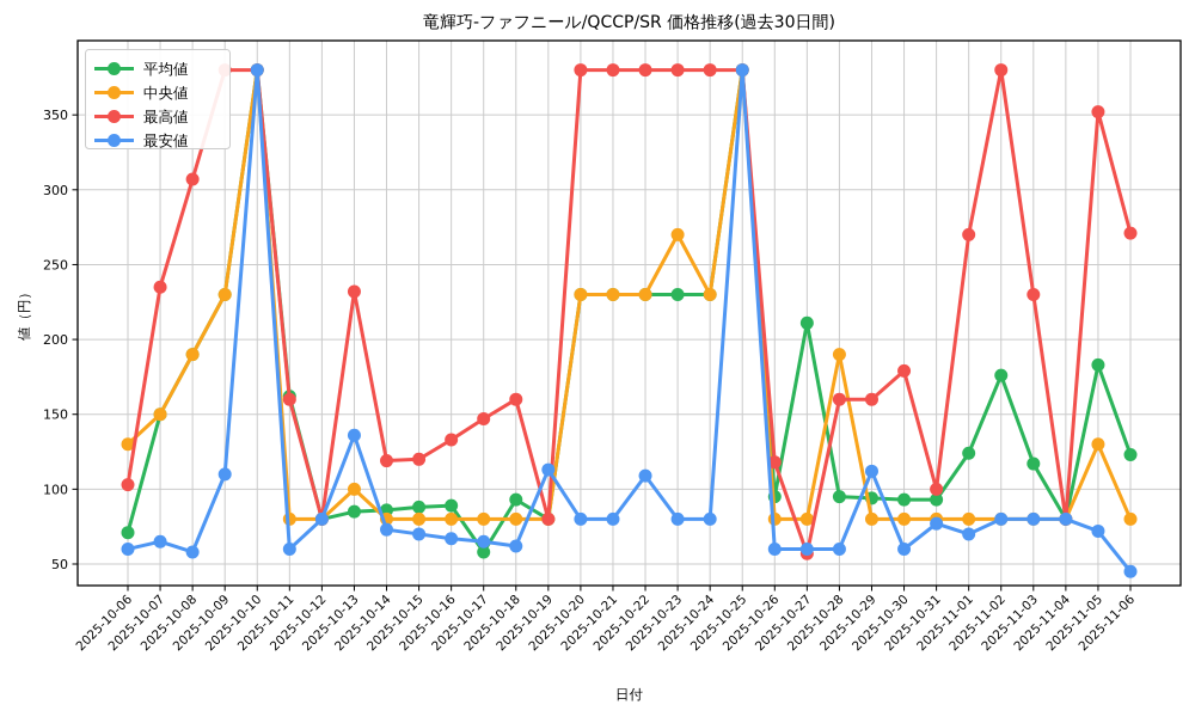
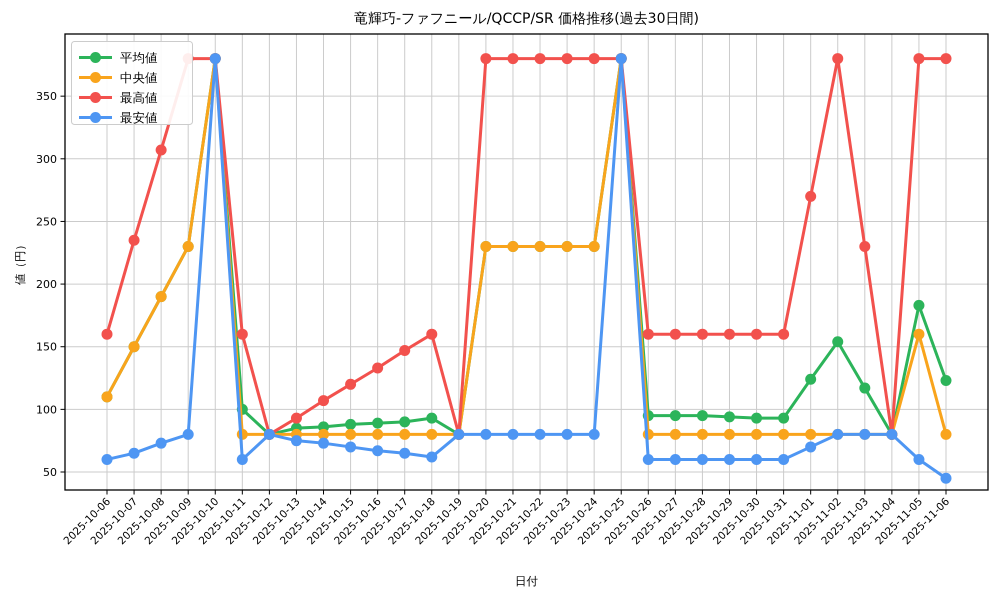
平均値/2025-10-06: 71 -> 110
中央値/2025-10-06: 130 -> 110
最高値/2025-10-06: 103 -> 160
最安値/2025-10-08: 58 -> 73
最安値/2025-10-09: 110 -> 80
平均値/2025-10-11: 162 -> 100
中央値/2025-10-13: 100 -> 80
最高値/2025-10-13: 232 -> 93
最安値/2025-10-13: 136 -> 75
最高値/2025-10-14: 119 -> 107
平均値/2025-10-17: 58 -> 90
最安値/2025-10-19: 113 -> 80
最安値/2025-10-22: 109 -> 80
中央値/2025-10-23: 270 -> 230
最高値/2025-10-26: 118 -> 160
平均値/2025-10-27: 211 -> 95
最高値/2025-10-27: 57 -> 160
中央値/2025-10-28: 190 -> 80
最安値/2025-10-29: 112 -> 60
最高値/2025-10-30: 179 -> 160
最高値/2025-10-31: 100 -> 160
最安値/2025-10-31: 77 -> 60
平均値/2025-11-02: 176 -> 154
中央値/2025-11-05: 130 -> 160
最高値/2025-11-05: 352 -> 380
最安値/2025-11-05: 72 -> 60
最高値/2025-11-06: 271 -> 380
